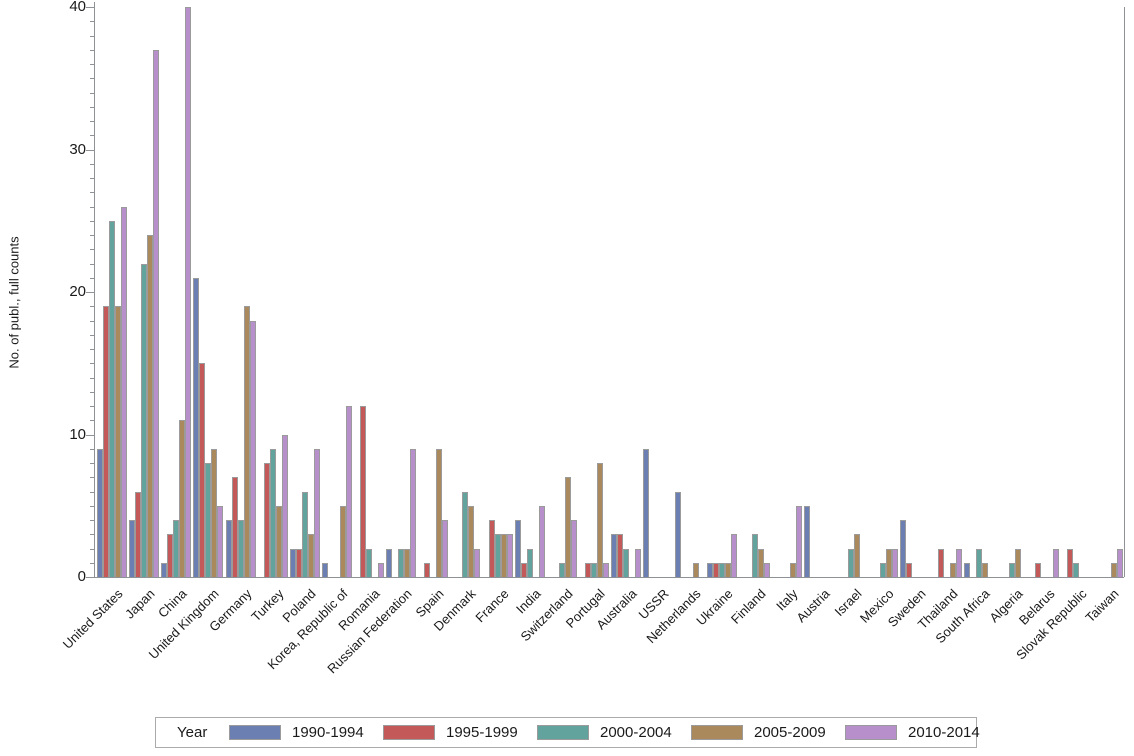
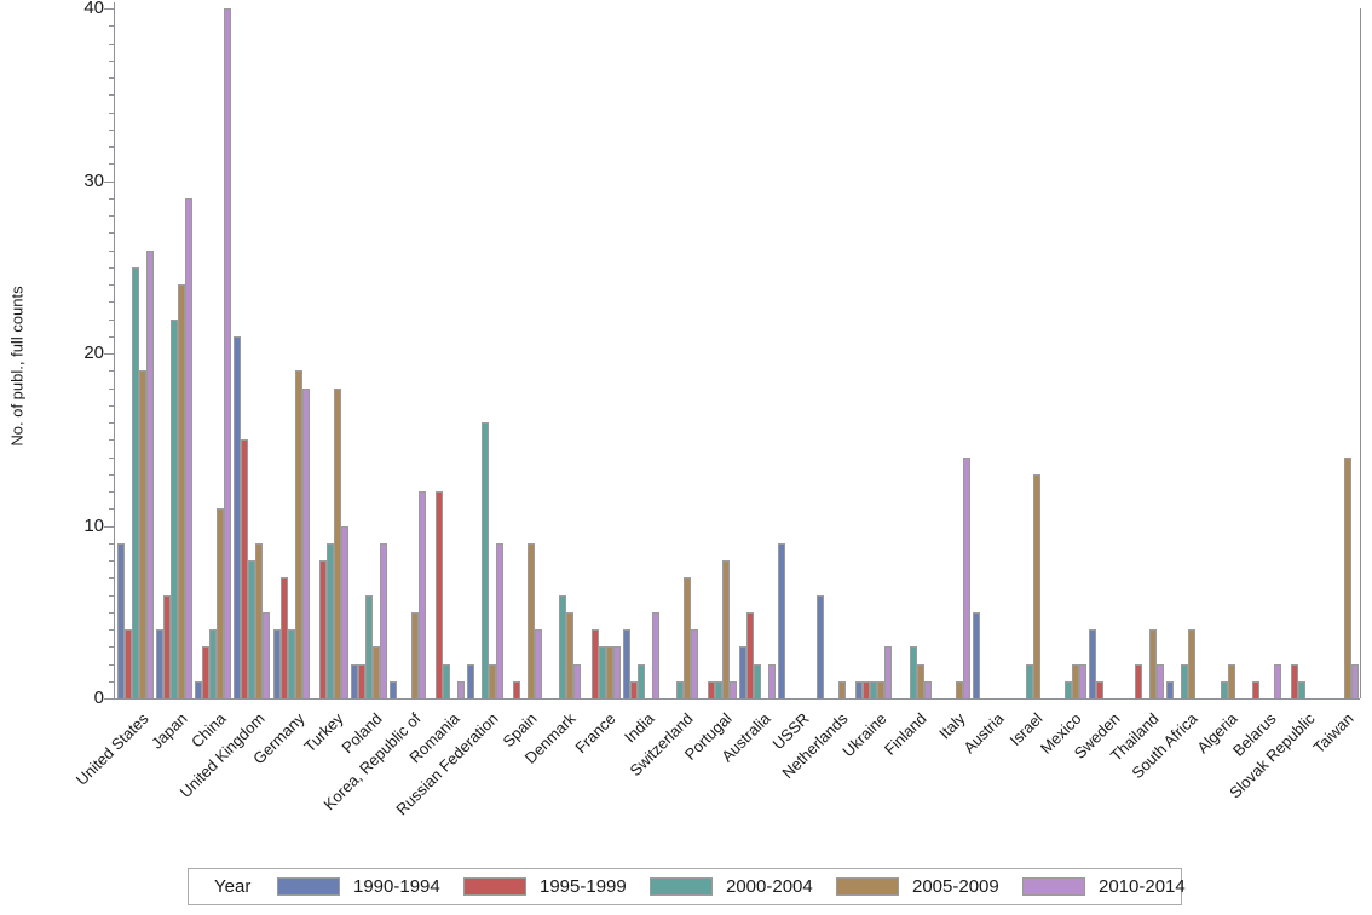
1995-1999/United States: 19 -> 4
2010-2014/Japan: 37 -> 29
2005-2009/Turkey: 5 -> 18
2000-2004/Russian Federation: 2 -> 16
1995-1999/Australia: 3 -> 5
2010-2014/Italy: 5 -> 14
2005-2009/Israel: 3 -> 13
2005-2009/Thailand: 1 -> 4
2005-2009/South Africa: 1 -> 4
2005-2009/Taiwan: 1 -> 14
